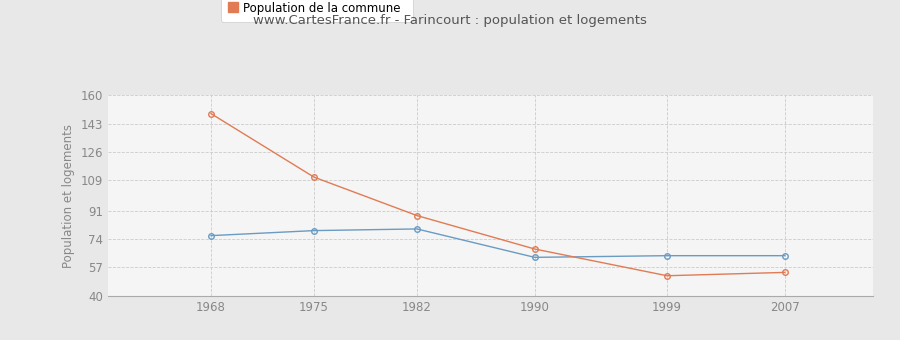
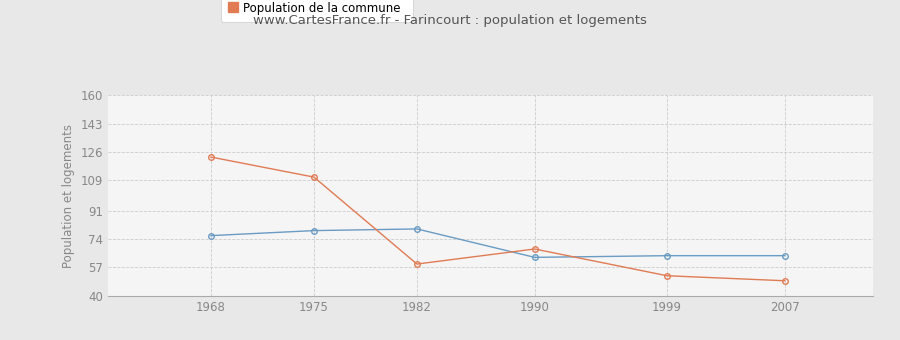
Population de la commune/1968: 149 -> 123
Population de la commune/1982: 88 -> 59
Population de la commune/2007: 54 -> 49
